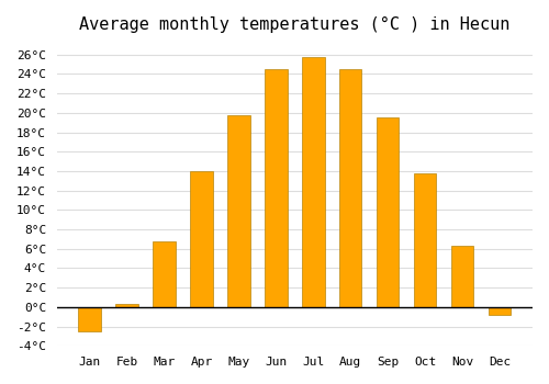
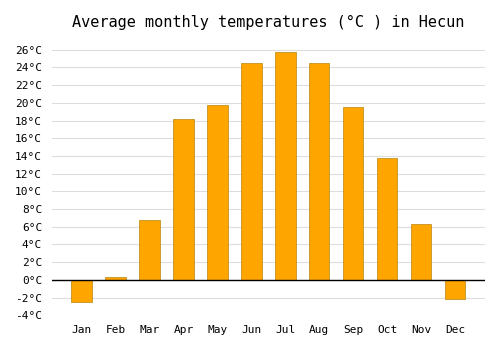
Apr: 14.0°C -> 18.2°C
Dec: -0.8°C -> -2.2°C
